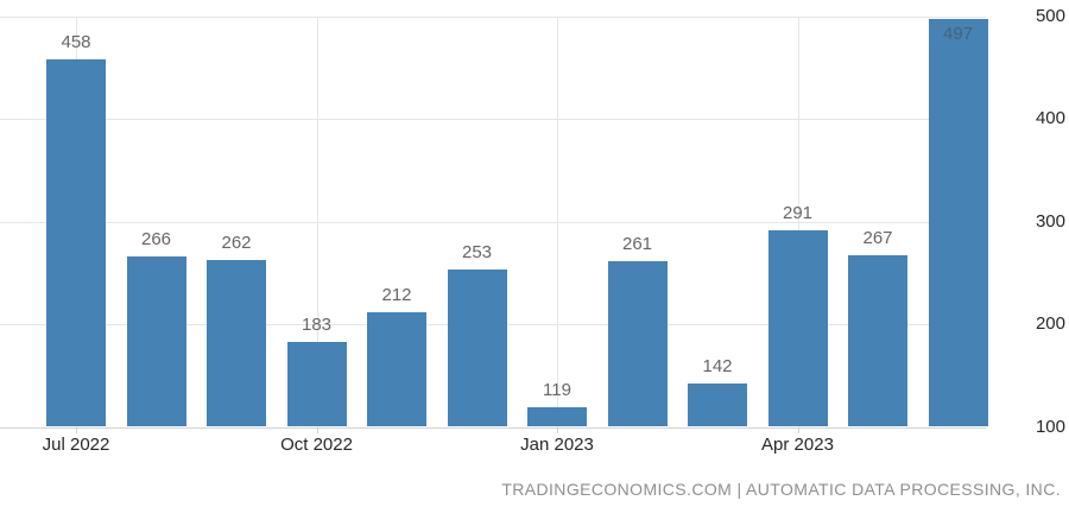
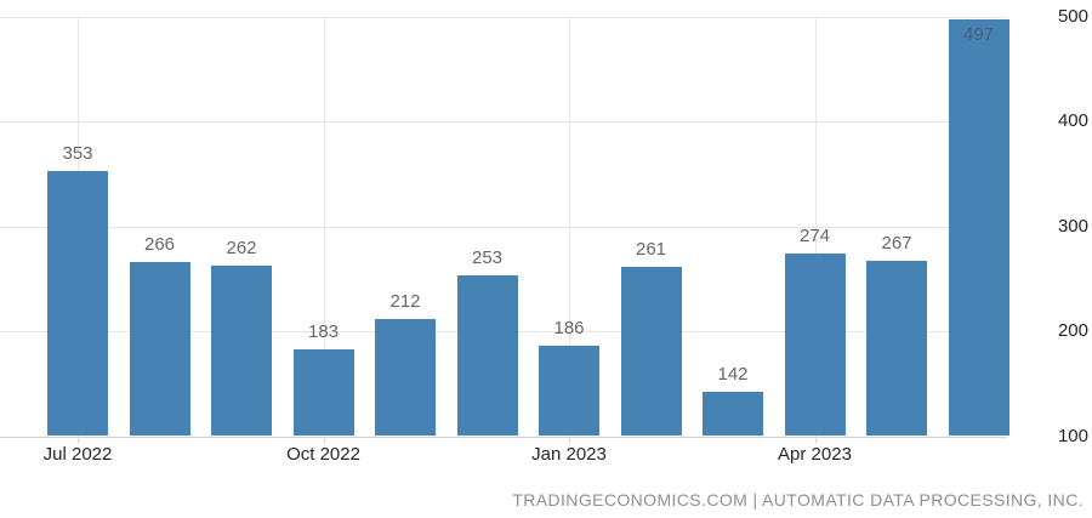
Jul 2022: 458 -> 353
Jan 2023: 119 -> 186
Apr 2023: 291 -> 274
